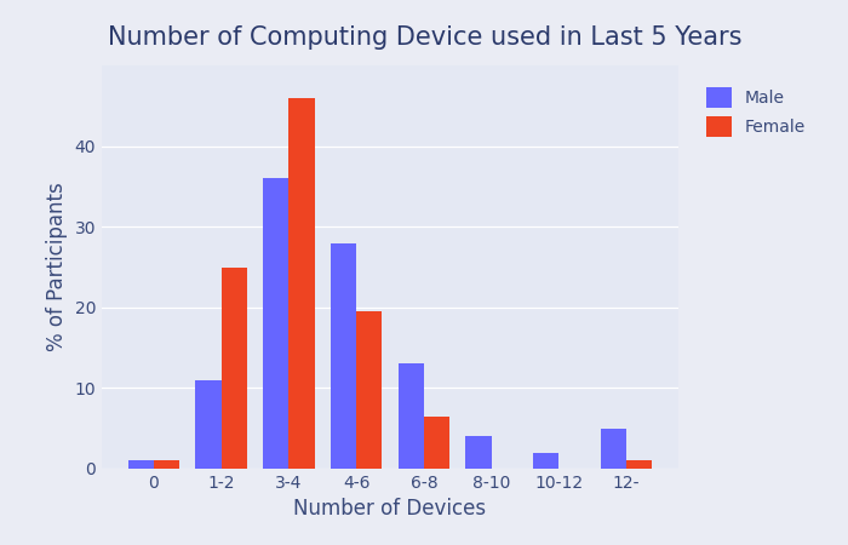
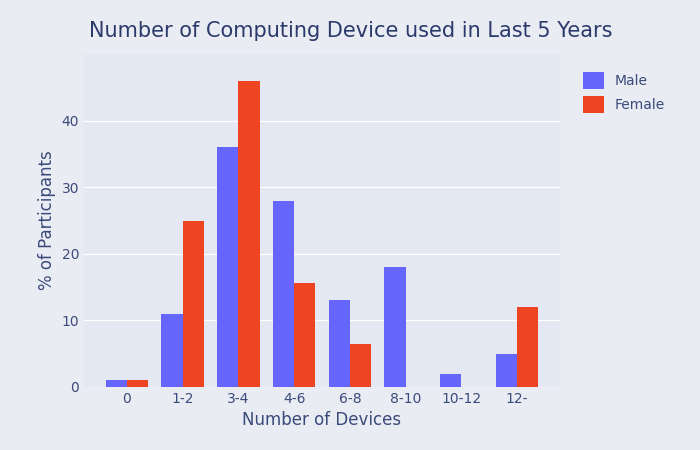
Female/4-6: 19.5 -> 15.6
Male/8-10: 4 -> 18
Female/12-: 1.0 -> 12.0
